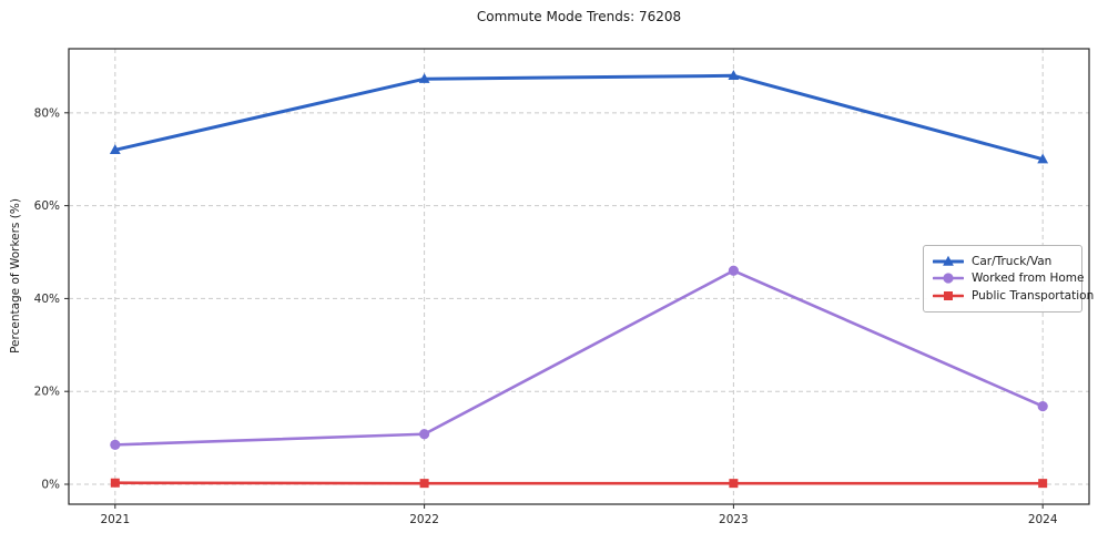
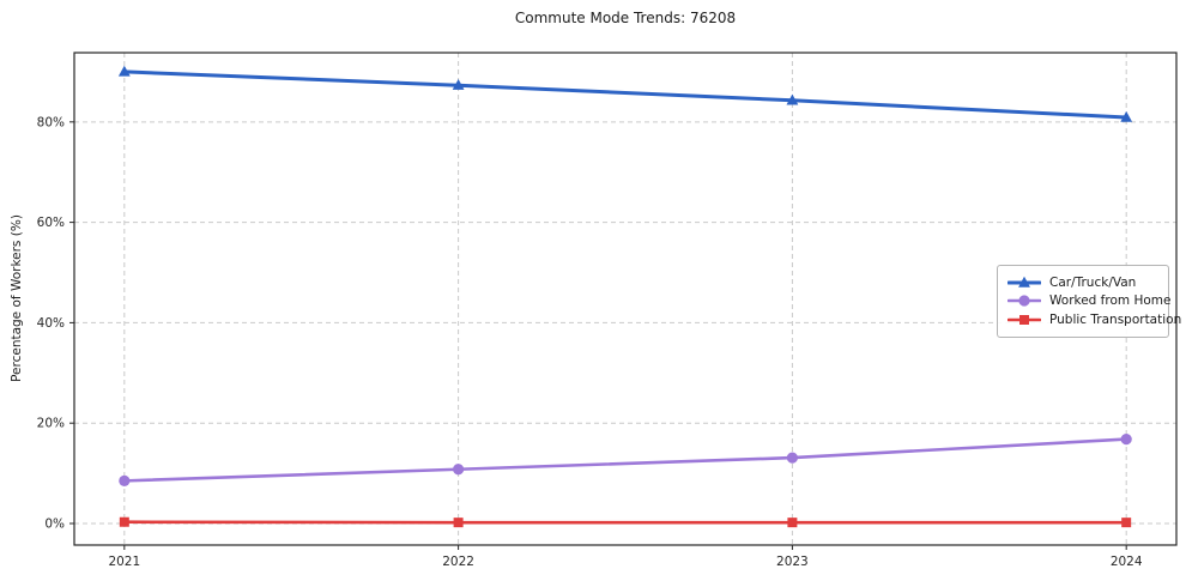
Car/Truck/Van/2021: 72% -> 90%
Car/Truck/Van/2023: 88% -> 84%
Worked from Home/2023: 46% -> 13%
Car/Truck/Van/2024: 70% -> 81%
